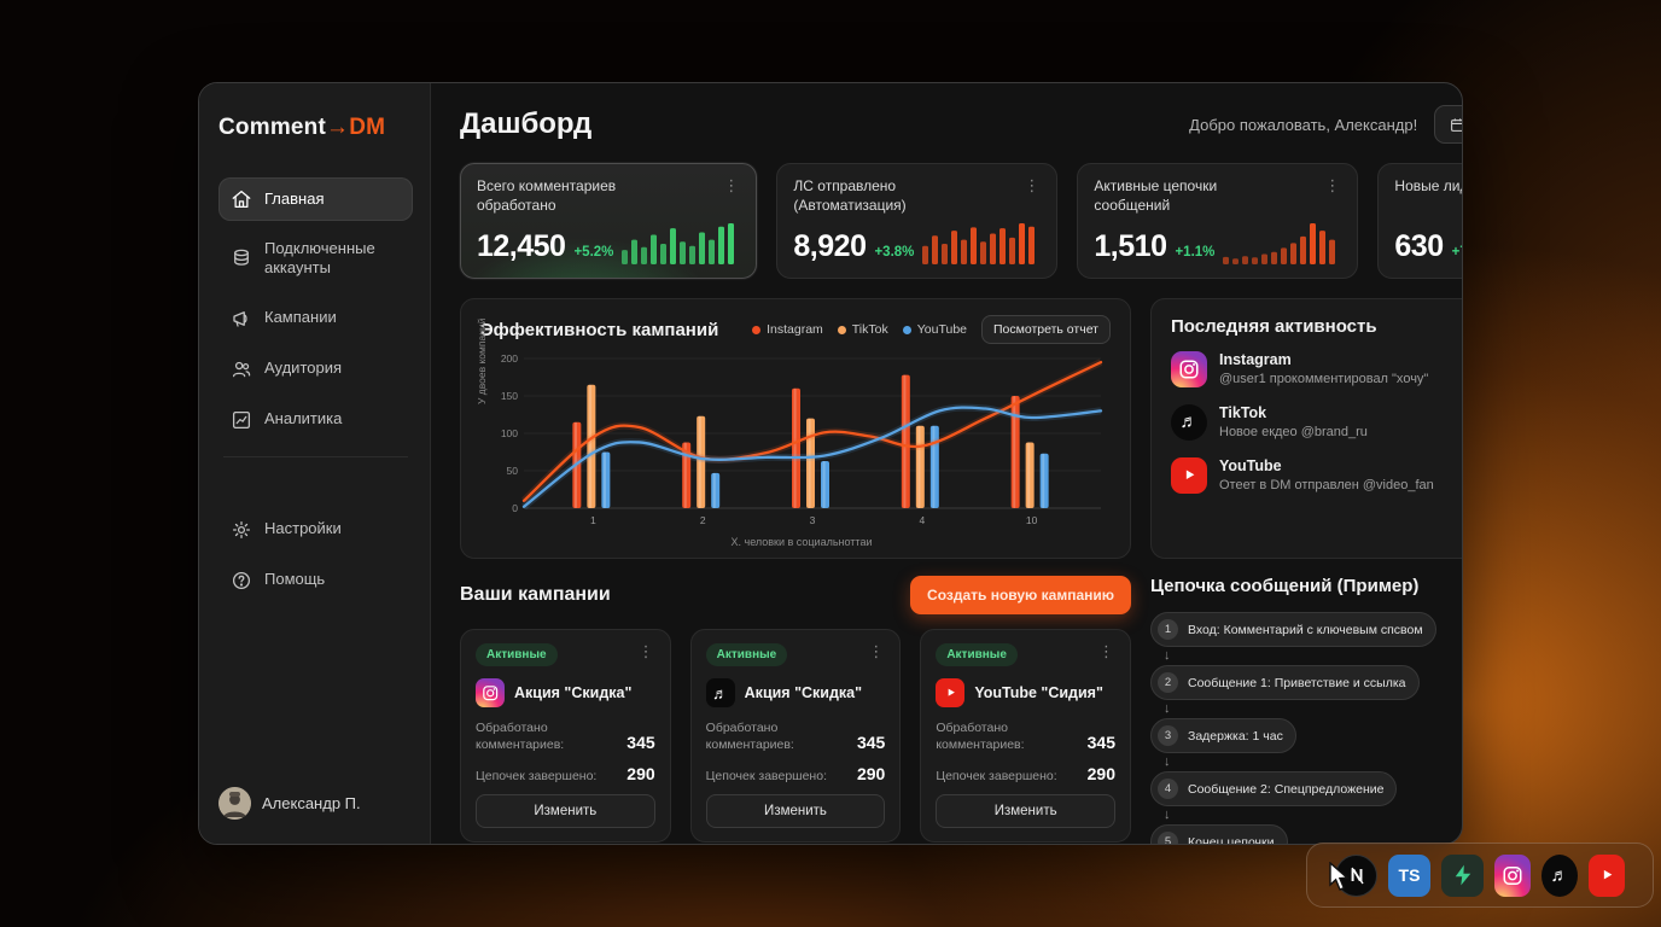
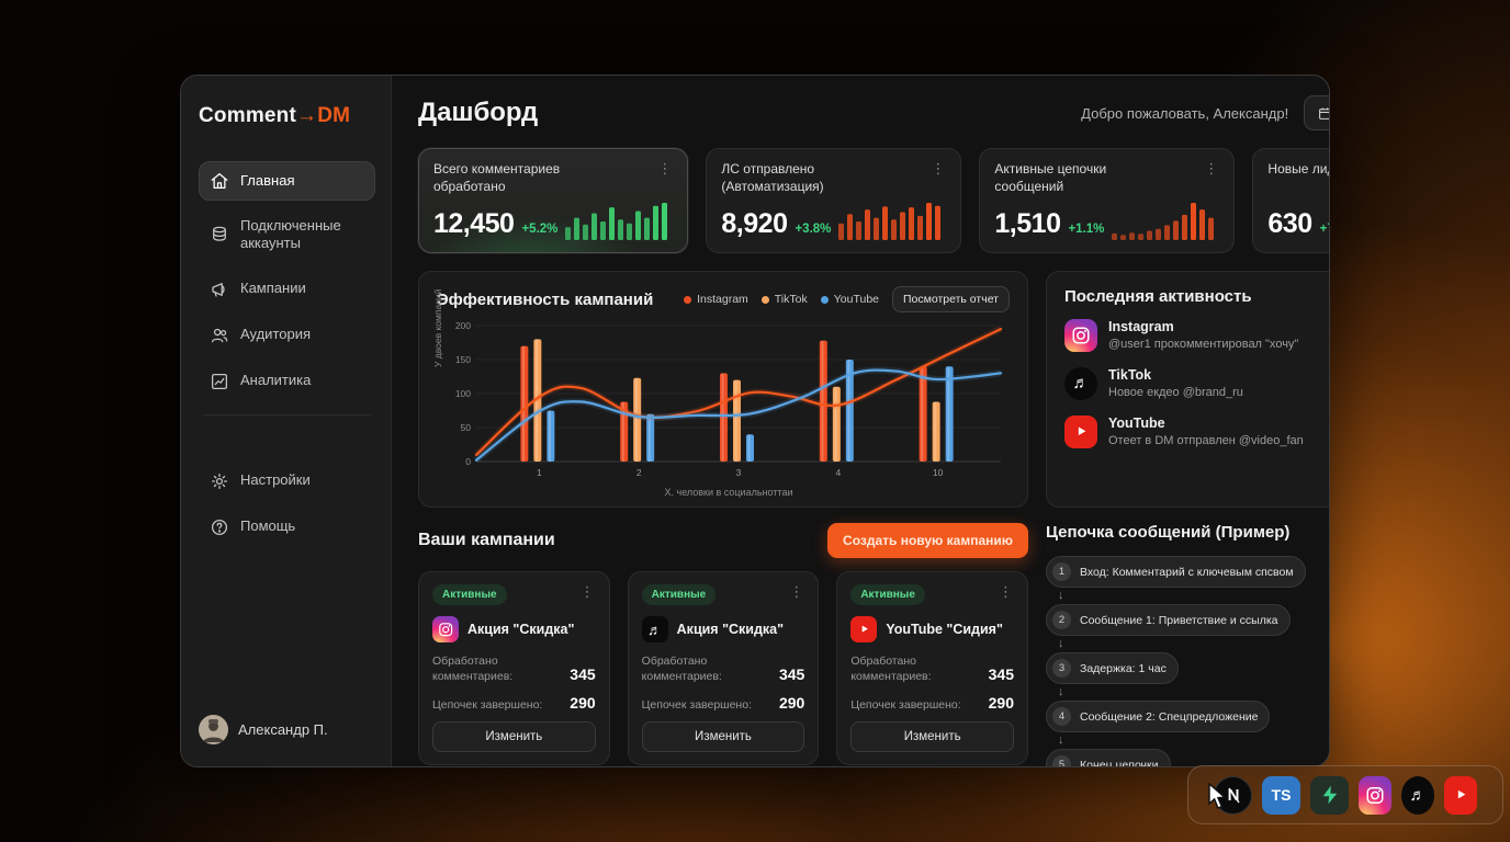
Instagram/1: 120 -> 170
TikTok/1: 160 -> 180
YouTube/2: 50 -> 70
Instagram/3: 160 -> 130
YouTube/3: 60 -> 40
YouTube/4: 110 -> 150
Instagram/10: 150 -> 140
YouTube/10: 70 -> 140
